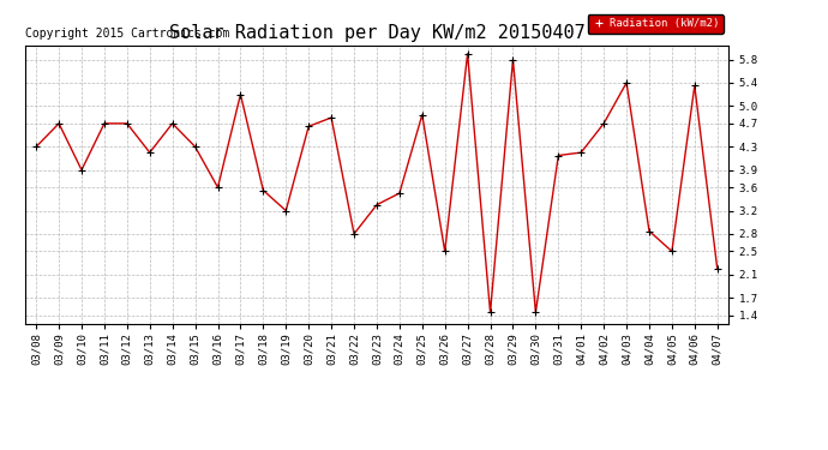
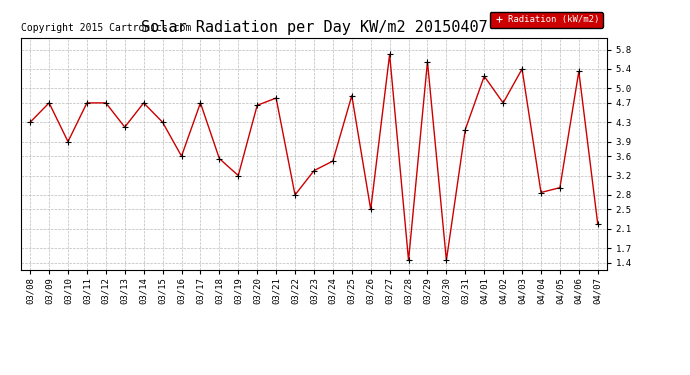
03/17: 5.20 -> 4.70
03/27: 5.90 -> 5.70
03/29: 5.80 -> 5.55
04/01: 4.20 -> 5.25
04/05: 2.50 -> 2.95
